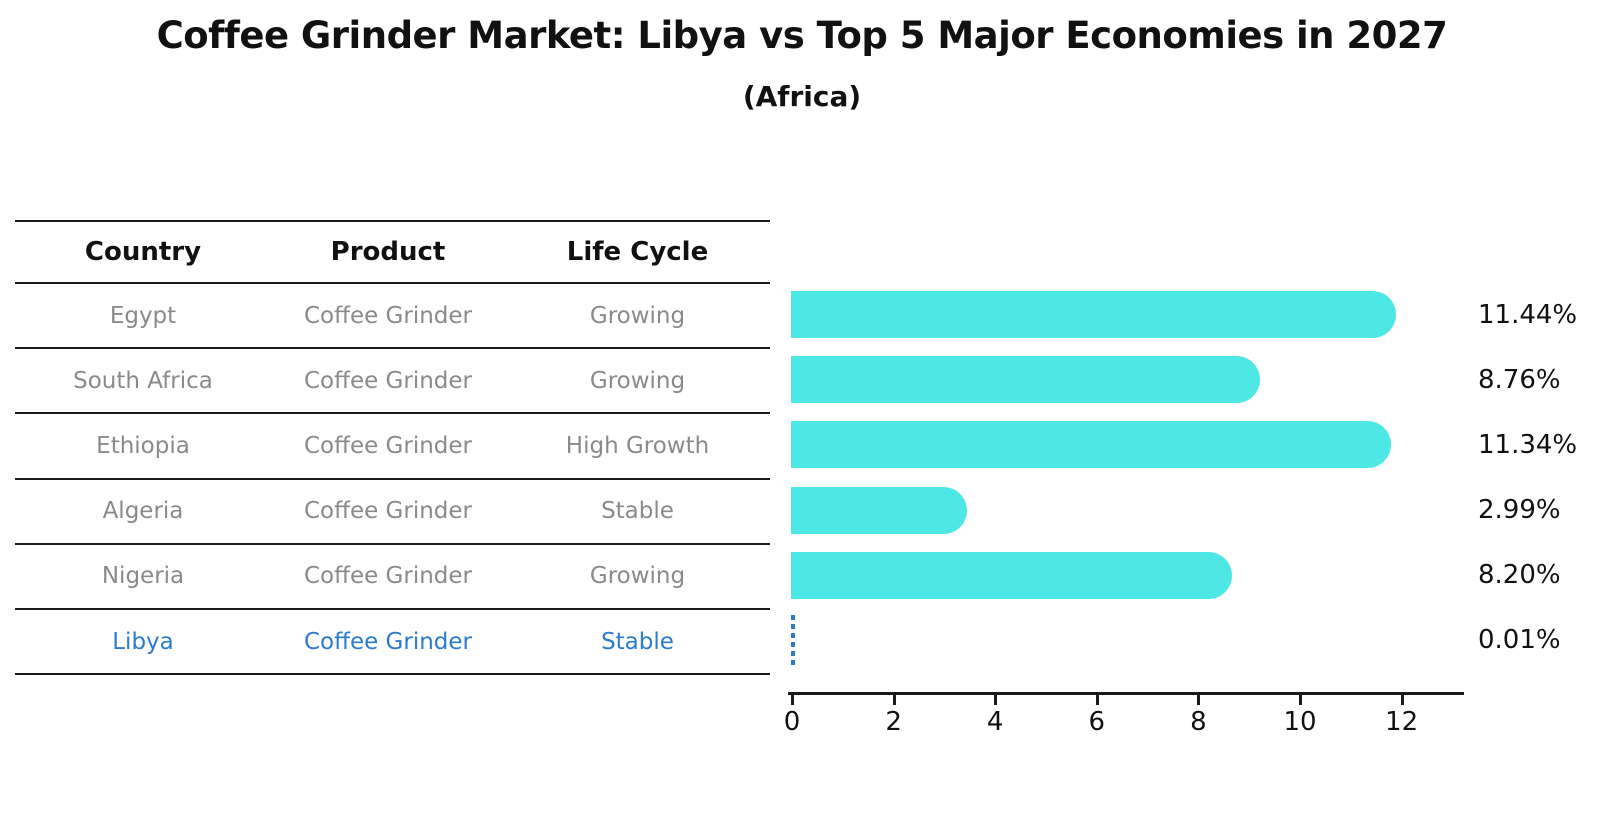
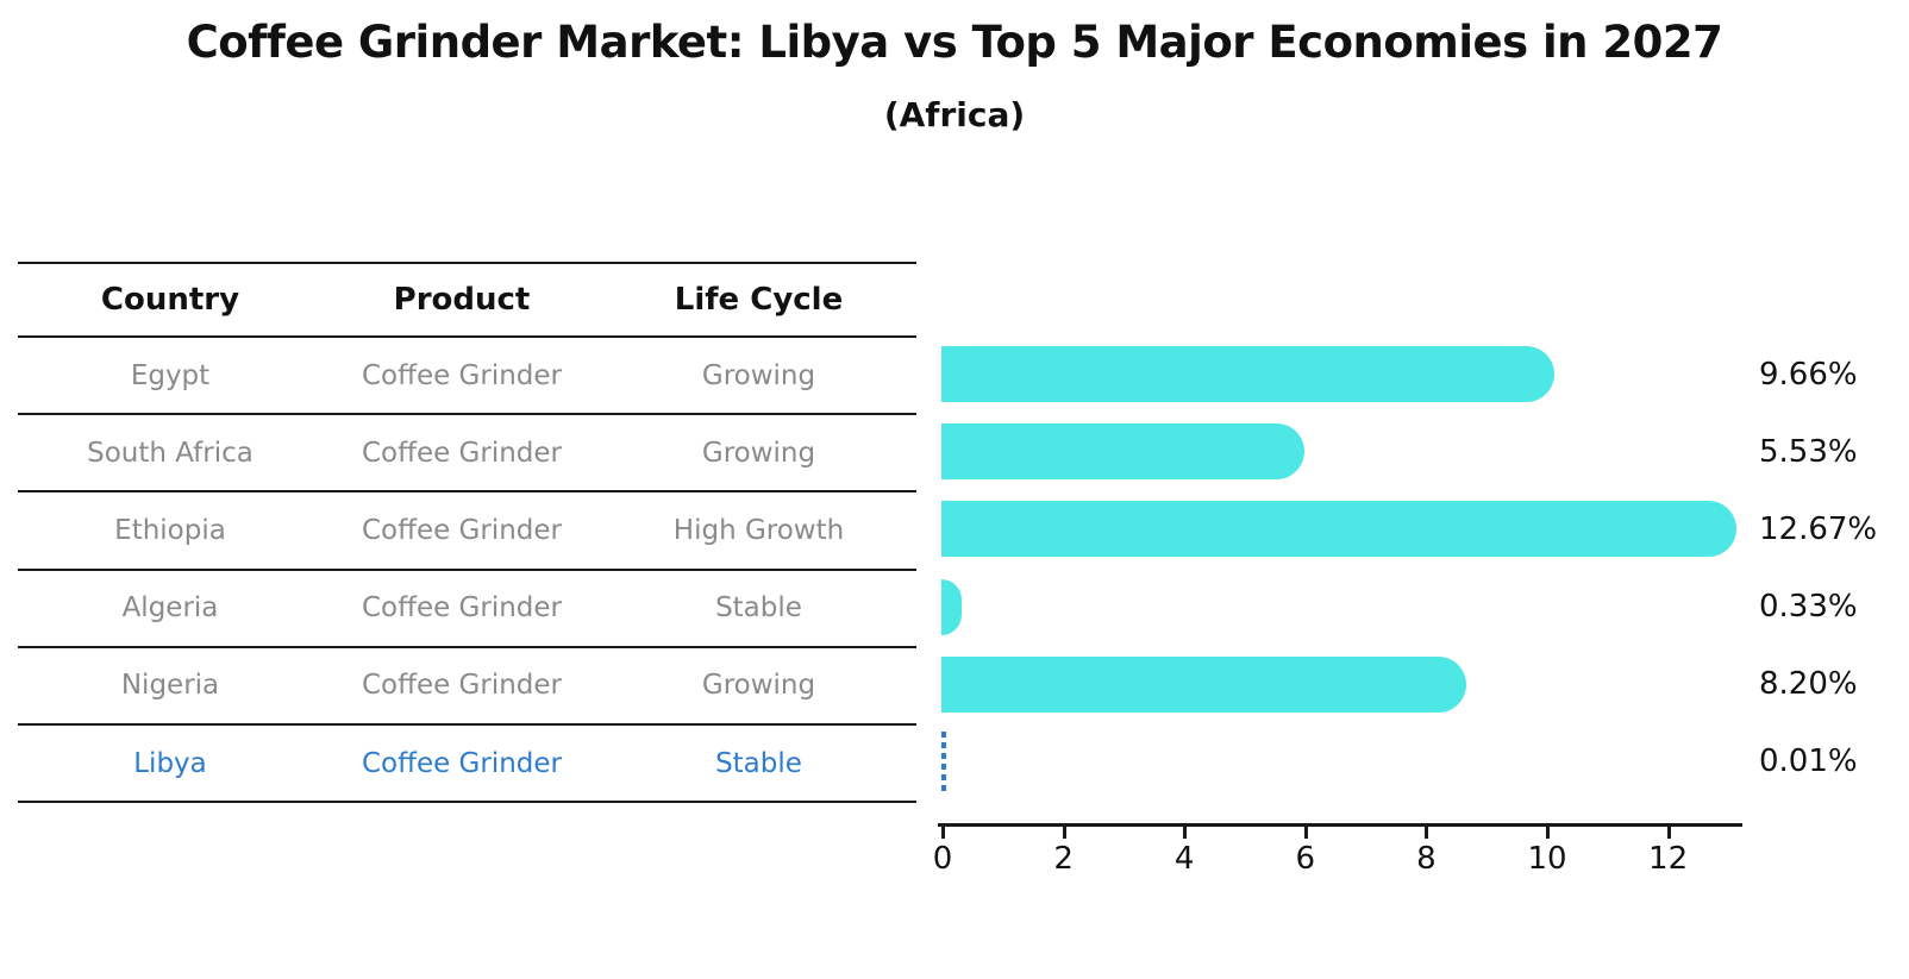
Egypt: 11.44% -> 9.66%
South Africa: 8.76% -> 5.53%
Ethiopia: 11.34% -> 12.67%
Algeria: 2.99% -> 0.33%
